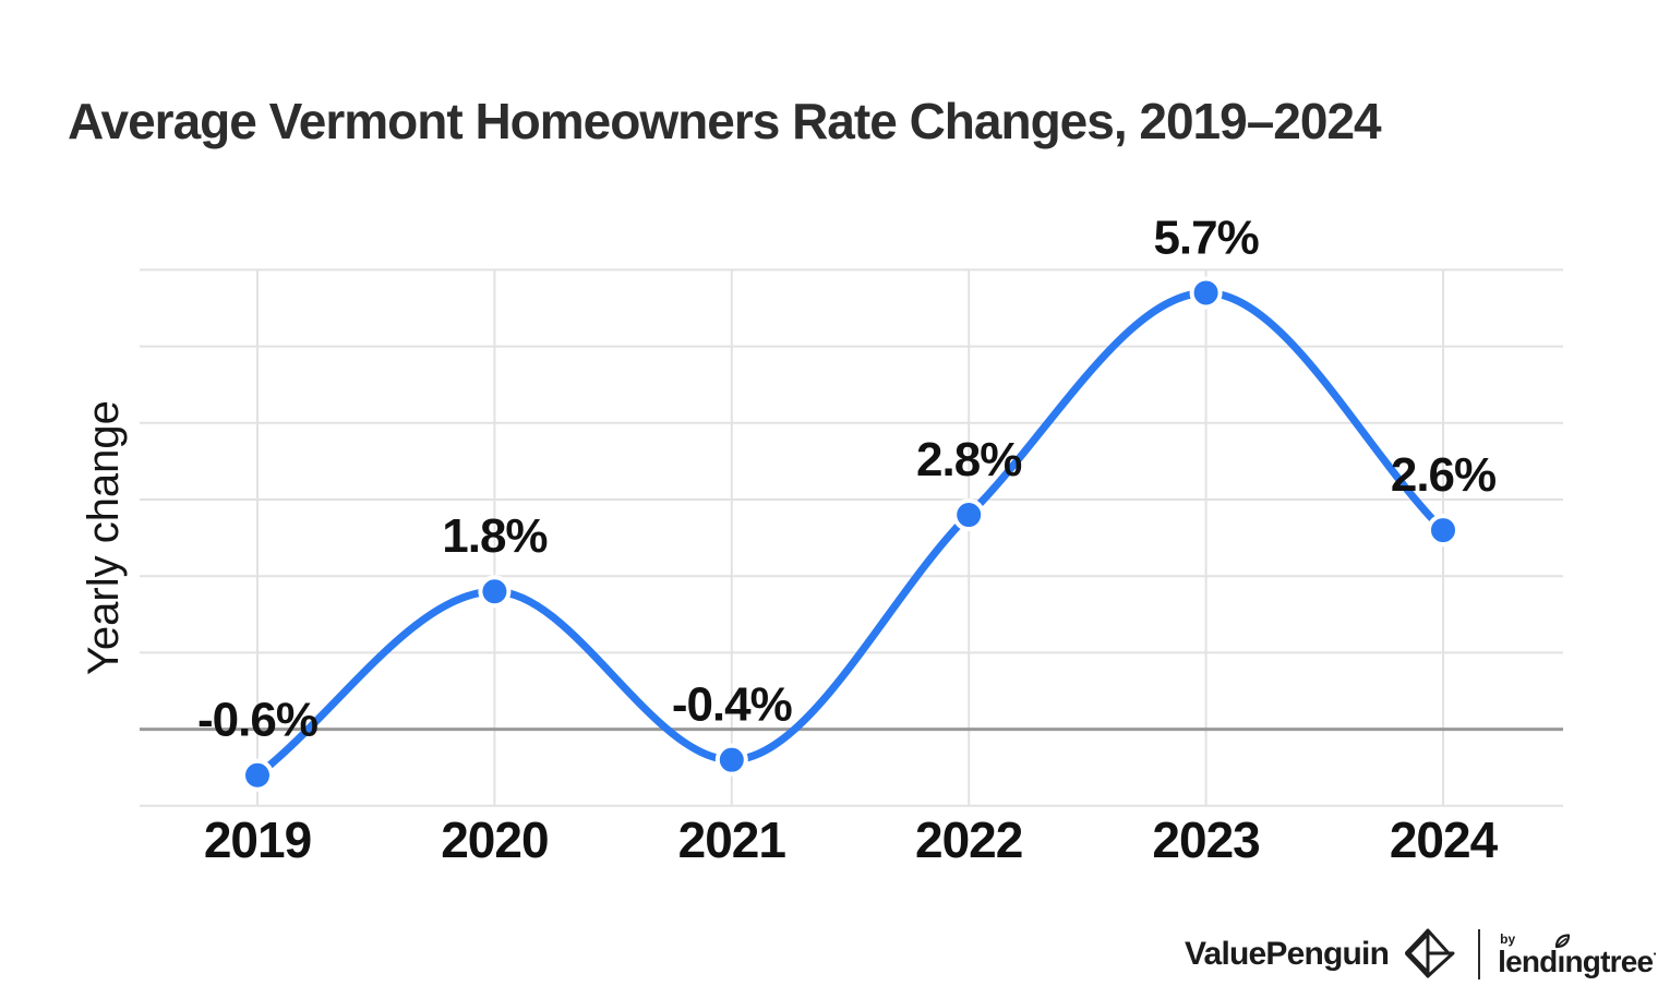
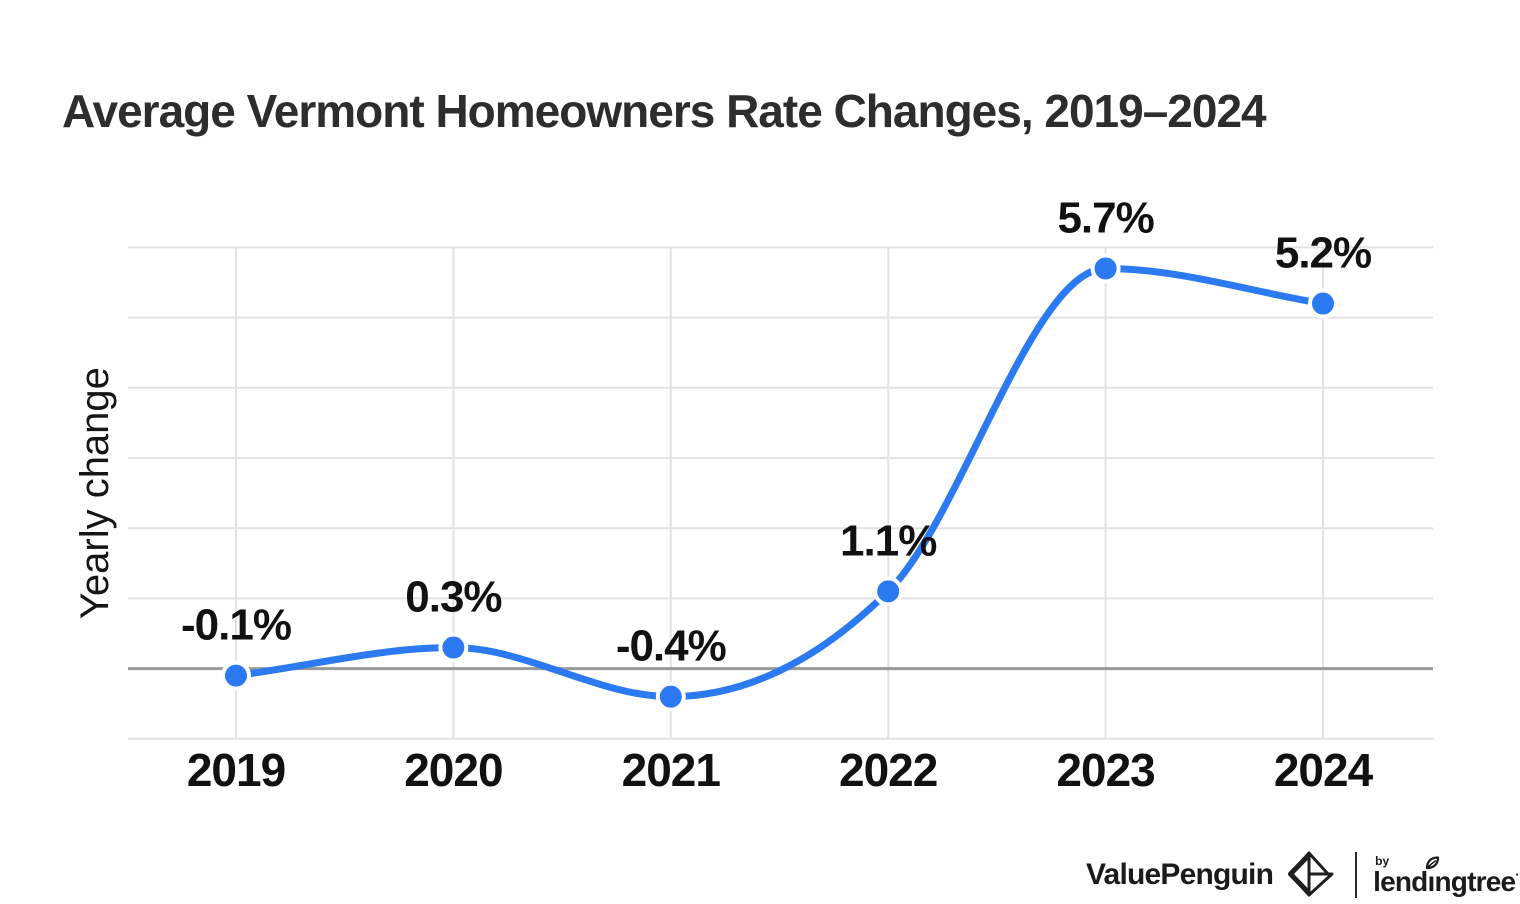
2019: -0.6% -> -0.1%
2020: 1.8% -> 0.3%
2022: 2.8% -> 1.1%
2024: 2.6% -> 5.2%
